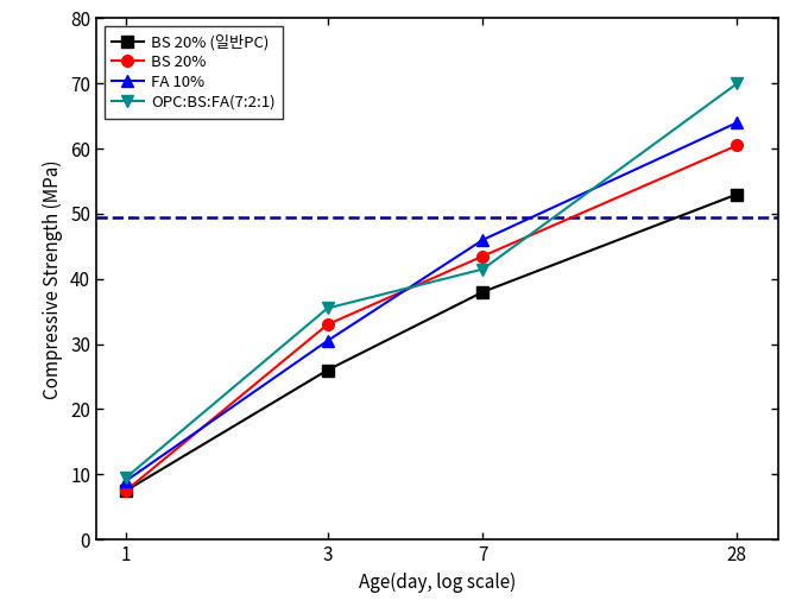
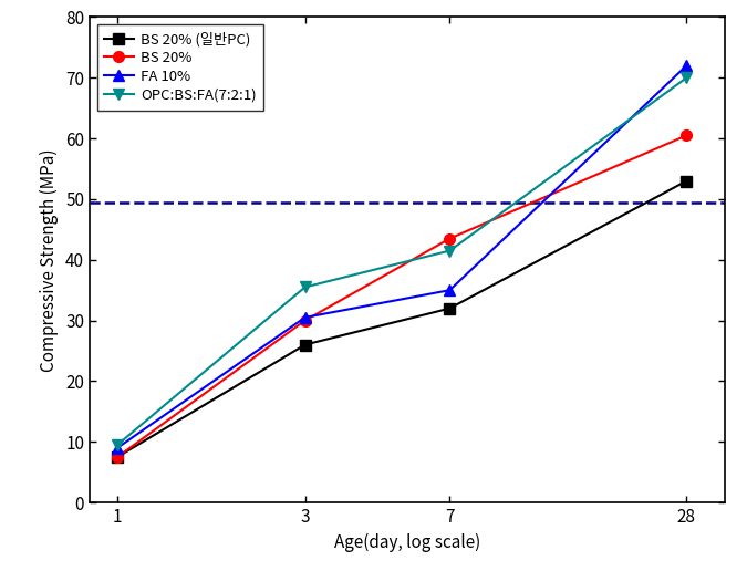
BS 20%/3: 33.0 -> 30.0
BS 20% (일반PC)/7: 38.0 -> 32.0
FA 10%/7: 46.0 -> 35.0
FA 10%/28: 64.0 -> 72.0
